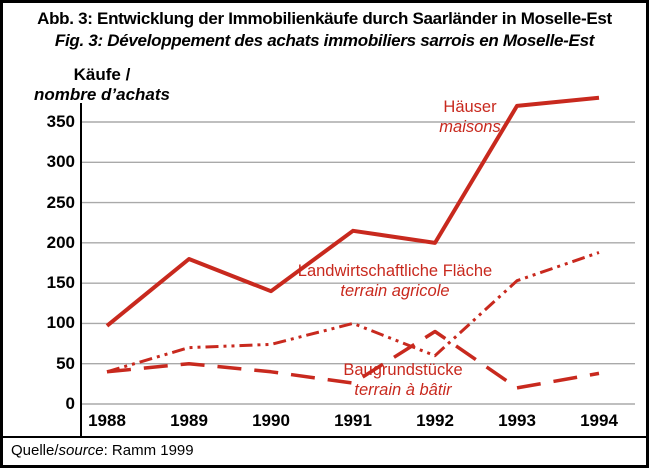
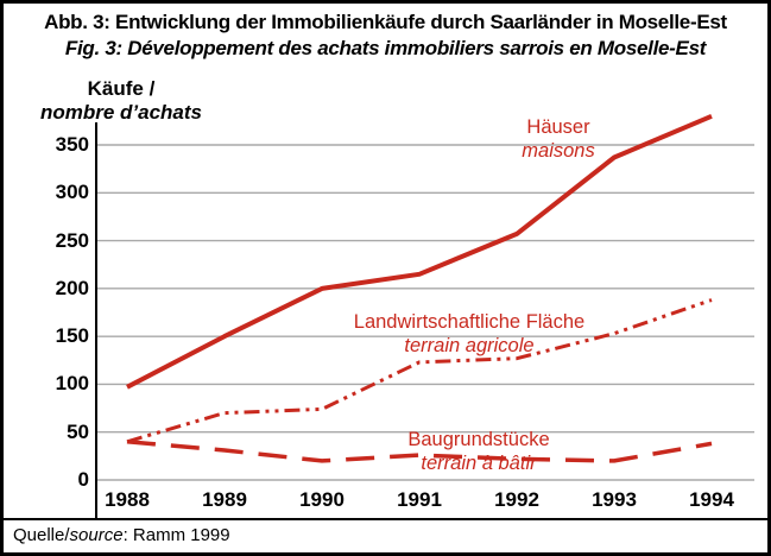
Häuser/1989: 180 -> 150
Baugrundstücke/1989: 50 -> 30
Häuser/1990: 140 -> 200
Baugrundstücke/1990: 40 -> 20
Landwirtschaftliche Fläche/1991: 100 -> 120
Häuser/1992: 200 -> 260
Landwirtschaftliche Fläche/1992: 60 -> 130
Baugrundstücke/1992: 90 -> 20
Häuser/1993: 370 -> 340
